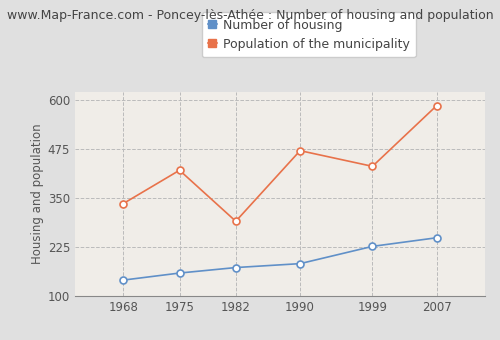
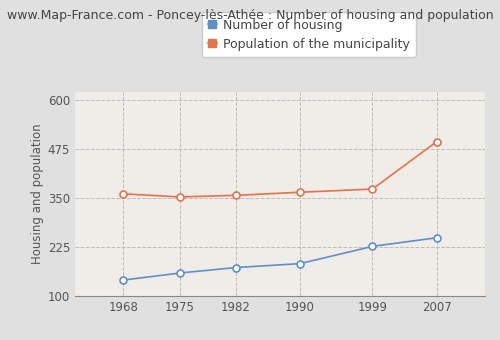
Population of the municipality/1968: 335 -> 360
Population of the municipality/1975: 420 -> 352
Population of the municipality/1982: 290 -> 356
Population of the municipality/1990: 470 -> 364
Population of the municipality/1999: 430 -> 372
Population of the municipality/2007: 585 -> 493
